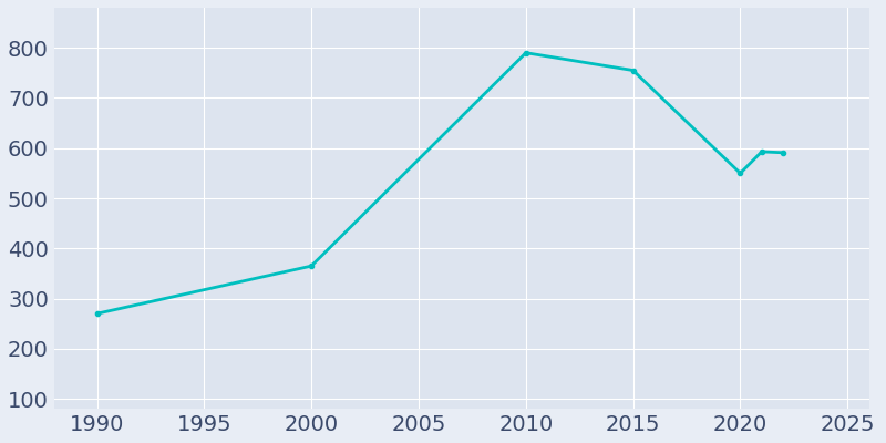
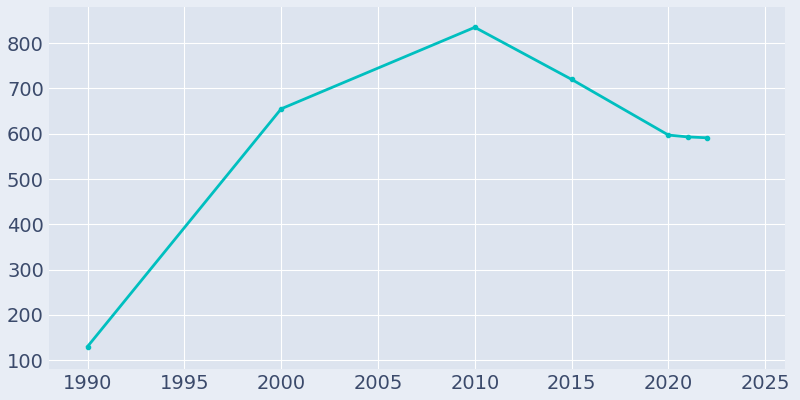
1990: 270 -> 130
2000: 365 -> 655
2010: 790 -> 835
2015: 755 -> 720
2020: 550 -> 597
